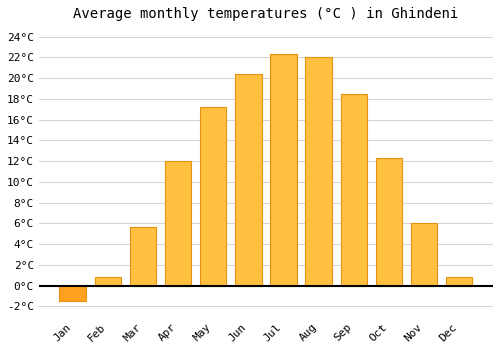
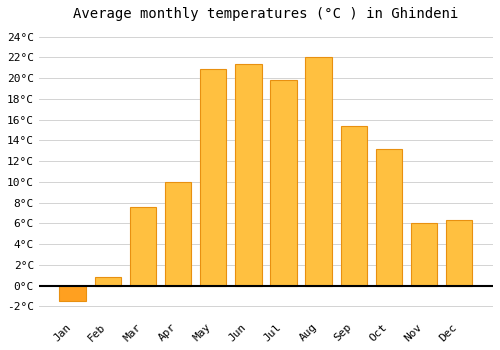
Mar: 5.7°C -> 7.6°C
Apr: 12.0°C -> 10.0°C
May: 17.2°C -> 20.9°C
Jun: 20.4°C -> 21.4°C
Jul: 22.3°C -> 19.8°C
Sep: 18.5°C -> 15.4°C
Oct: 12.3°C -> 13.2°C
Dec: 0.8°C -> 6.3°C
